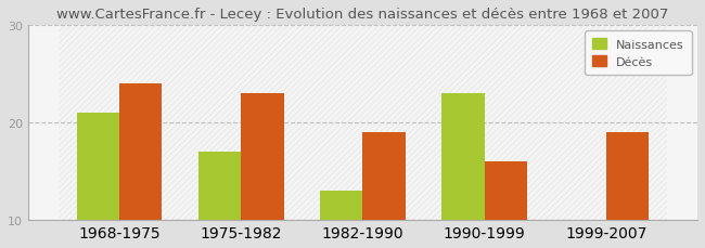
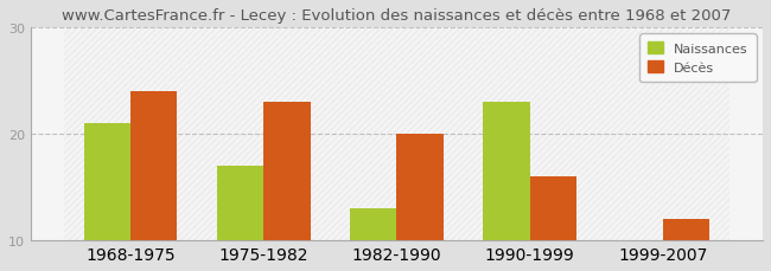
Décès/1982-1990: 19 -> 20
Décès/1999-2007: 19 -> 12
